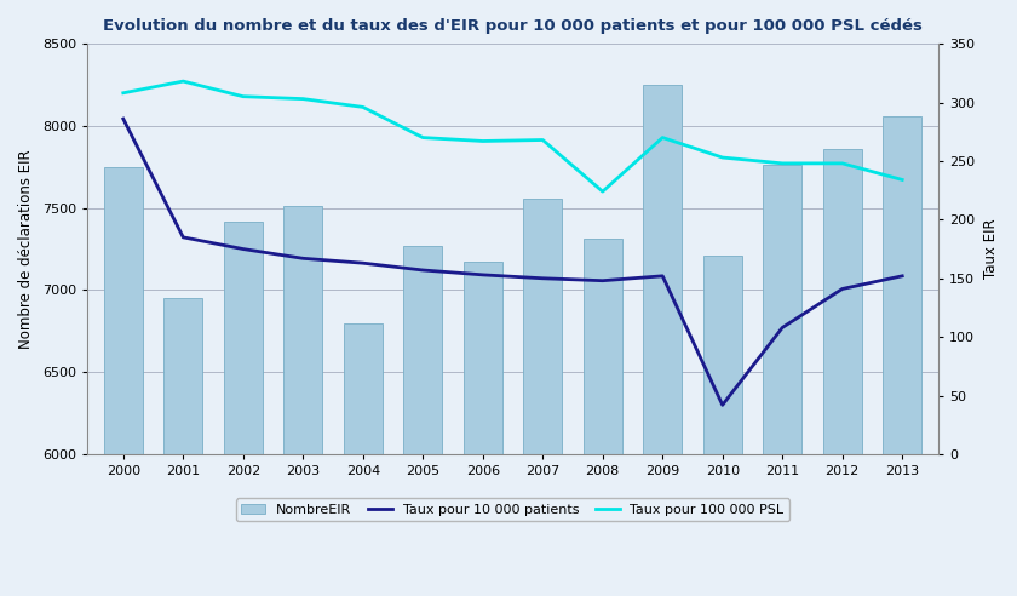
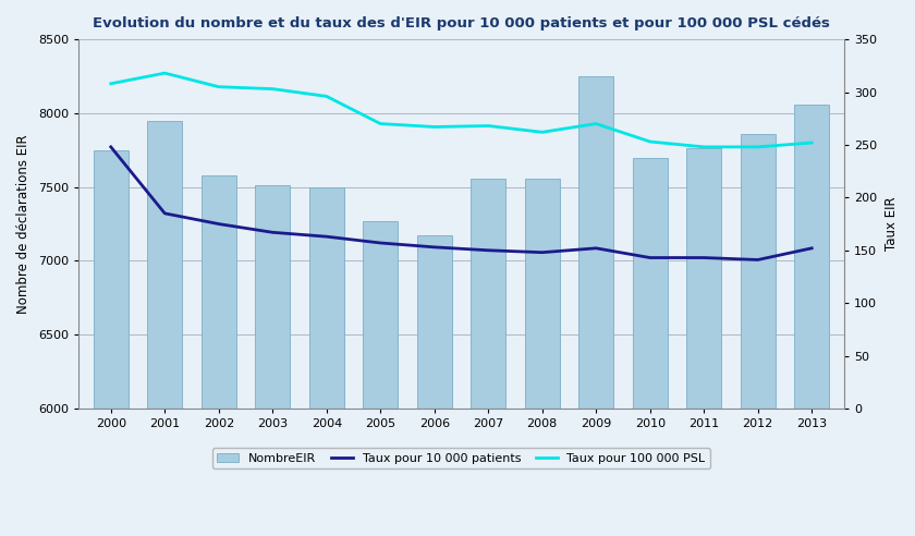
Taux pour 10 000 patients/2000: 286 -> 248
NombreEIR/2001: 6950 -> 7950
NombreEIR/2002: 7420 -> 7580
NombreEIR/2004: 6800 -> 7500
NombreEIR/2008: 7310 -> 7560
Taux pour 100 000 PSL/2008: 224 -> 262
NombreEIR/2010: 7210 -> 7700
Taux pour 10 000 patients/2010: 42 -> 143
Taux pour 10 000 patients/2011: 108 -> 143
Taux pour 100 000 PSL/2013: 234 -> 252
